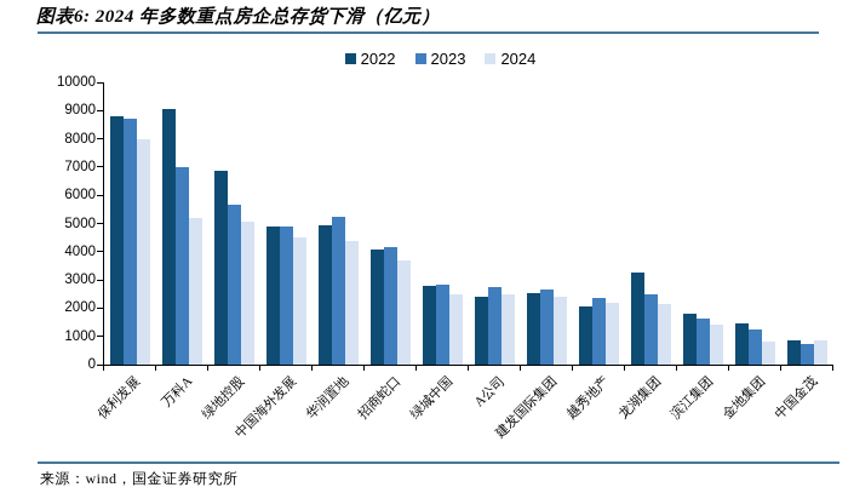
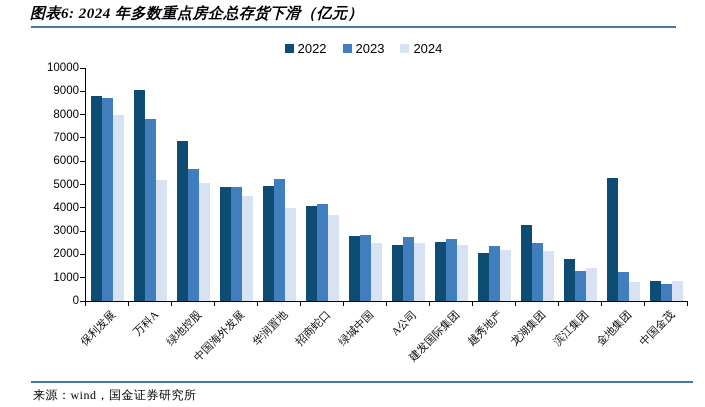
2023/万科A: 7000 -> 7800
2024/华润置地: 4400 -> 4000
2023/滨江集团: 1600 -> 1300
2022/金地集团: 1400 -> 5300
